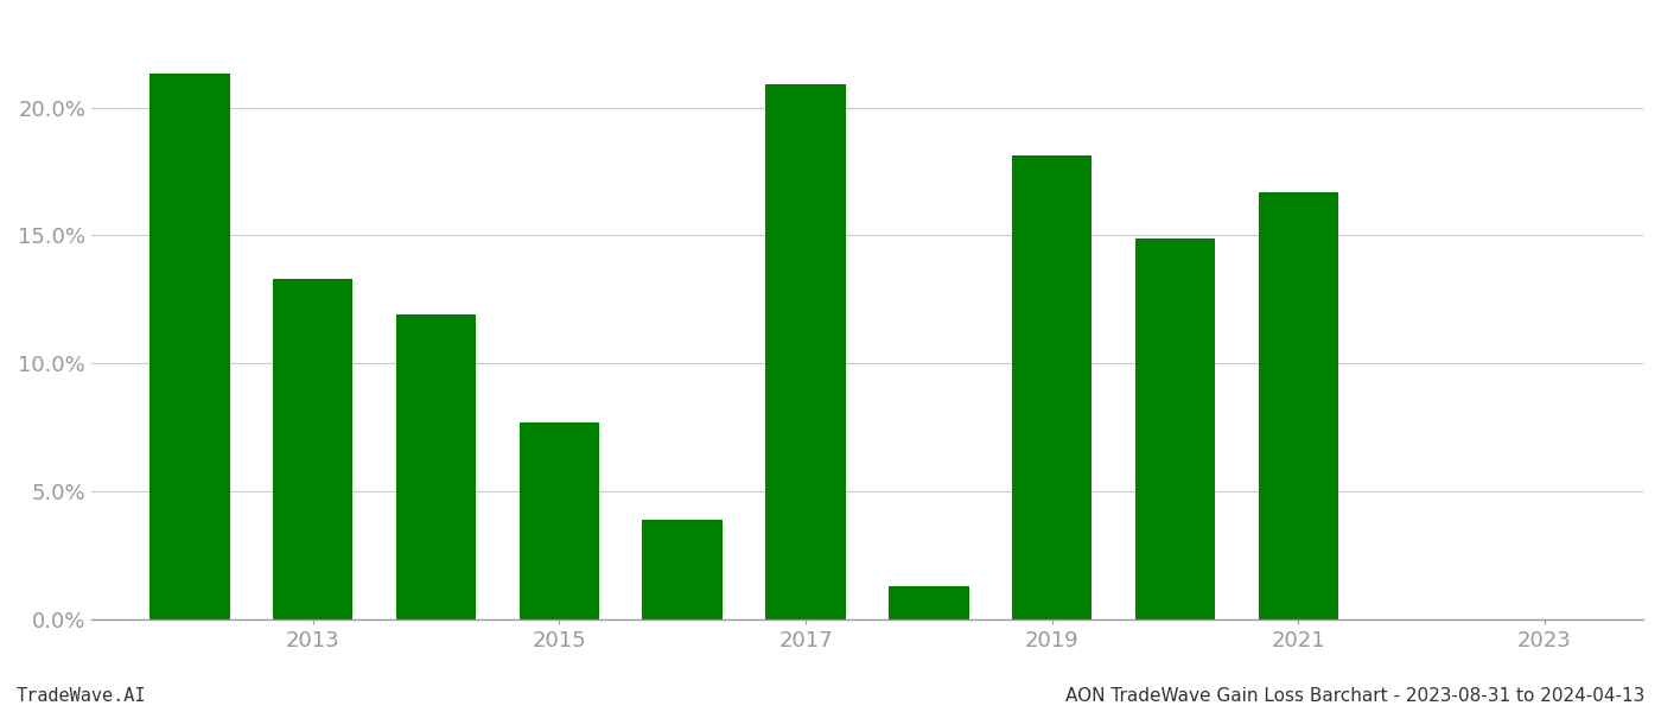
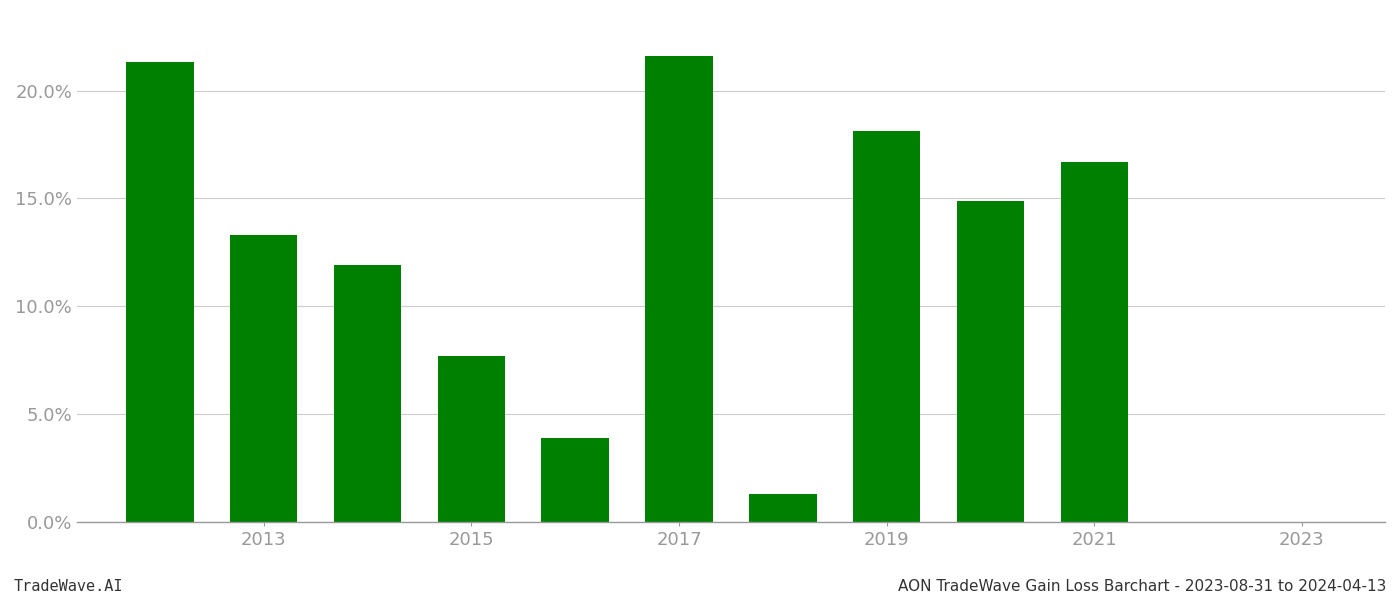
2017: 20.9% -> 21.6%
